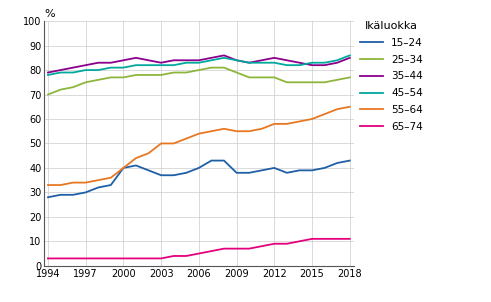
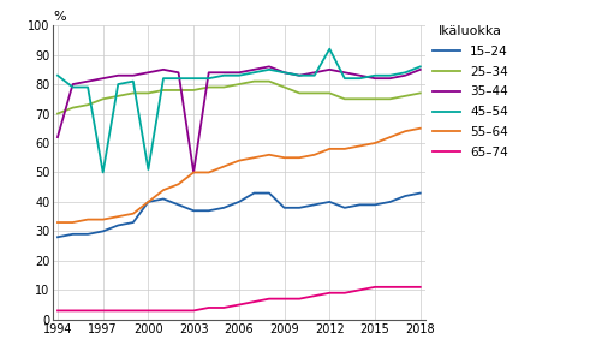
35–44/1994: 79 -> 62
45–54/1994: 78 -> 83
45–54/1997: 80 -> 50
45–54/2000: 81 -> 51
35–44/2003: 83 -> 50
45–54/2012: 83 -> 92
